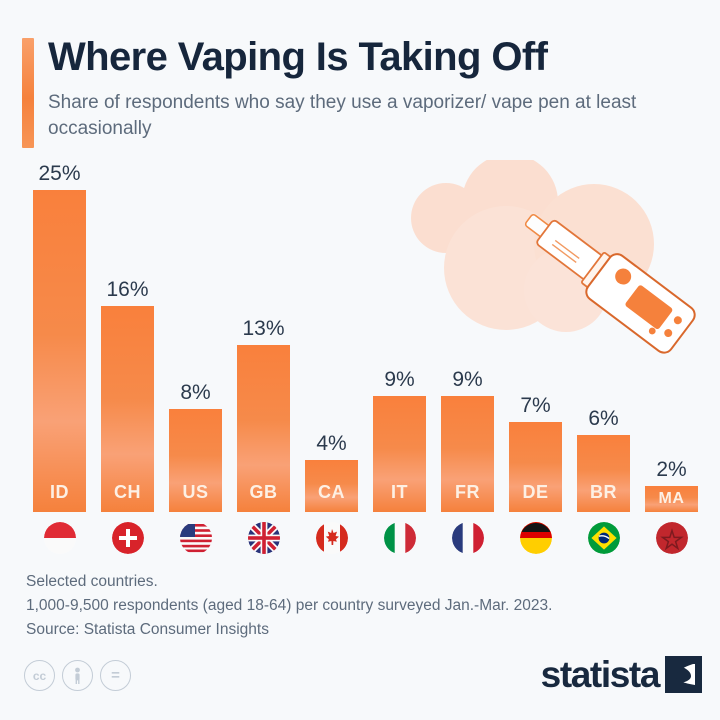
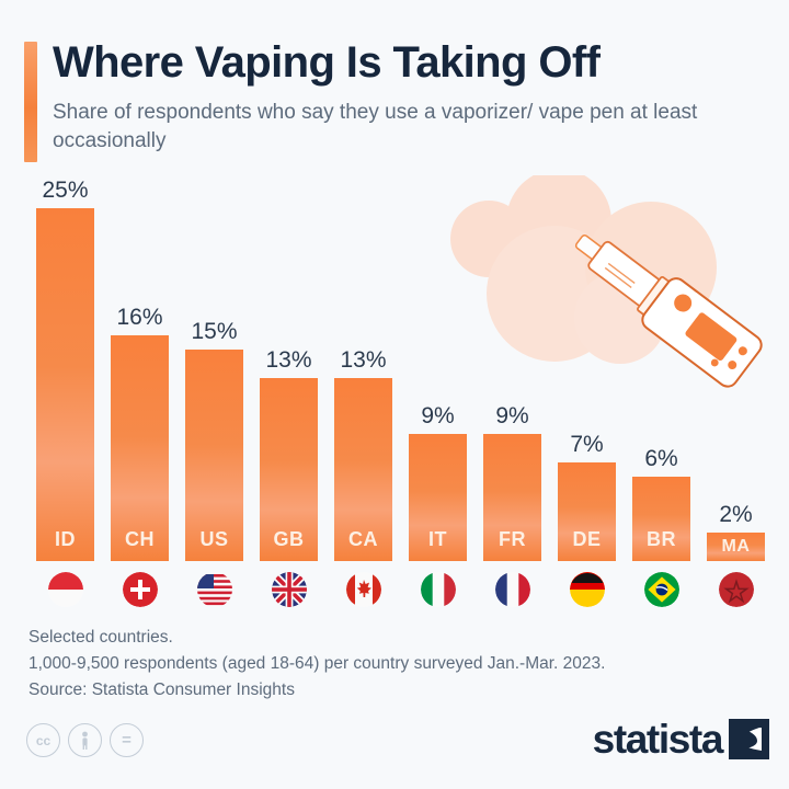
US: 8% -> 15%
CA: 4% -> 13%
